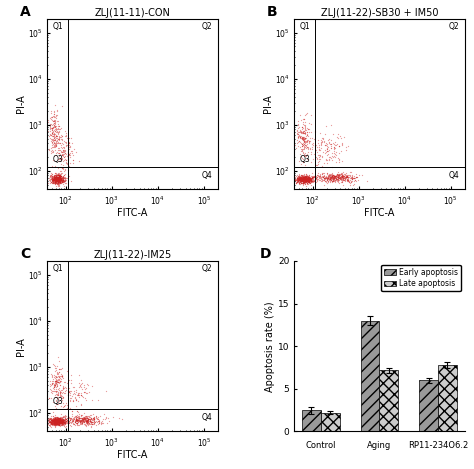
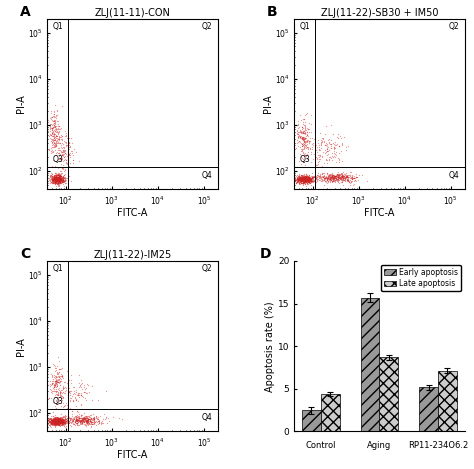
Late apoptosis/Control: 2.2 -> 4.4
Early apoptosis/Aging: 13.0 -> 15.7
Late apoptosis/Aging: 7.2 -> 8.7
Early apoptosis/RP11-234O6.2: 6.0 -> 5.2
Late apoptosis/RP11-234O6.2: 7.8 -> 7.1
